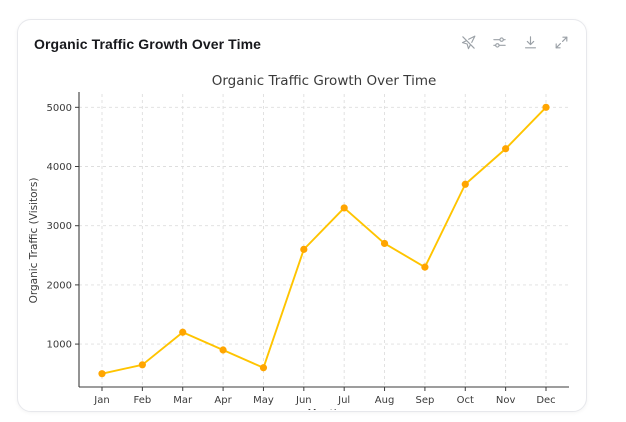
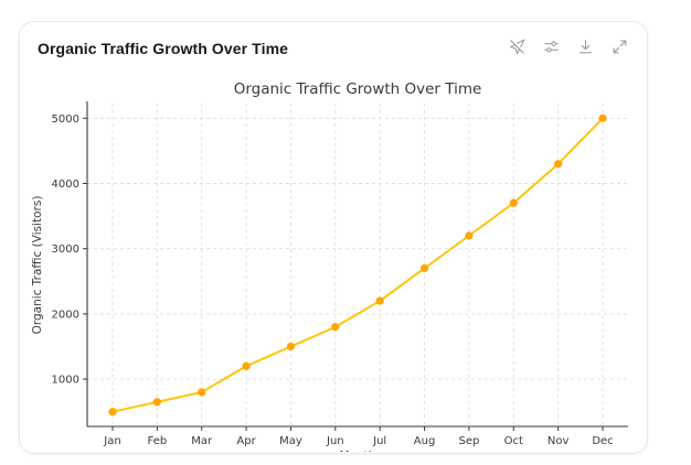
Mar: 1200 -> 800
Apr: 900 -> 1200
May: 600 -> 1500
Jun: 2600 -> 1800
Jul: 3300 -> 2200
Sep: 2300 -> 3200
